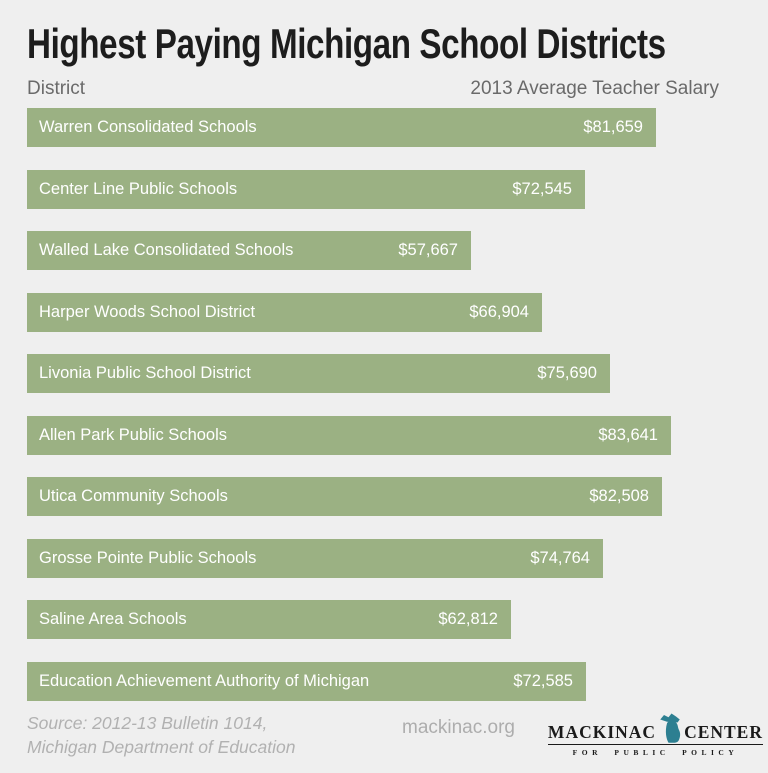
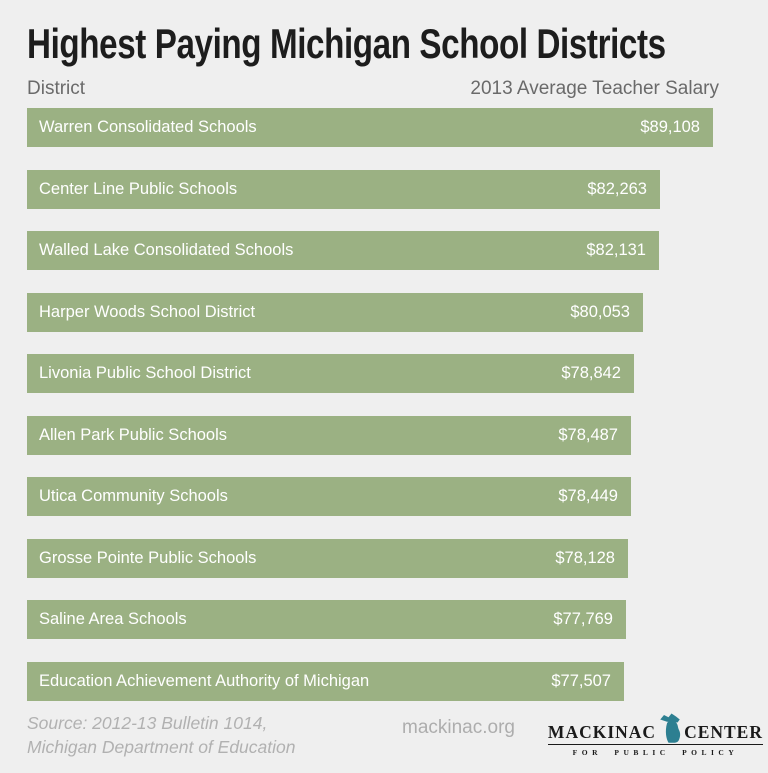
Warren Consolidated Schools: $81,659 -> $89,108
Center Line Public Schools: $72,545 -> $82,263
Walled Lake Consolidated Schools: $57,667 -> $82,131
Harper Woods School District: $66,904 -> $80,053
Livonia Public School District: $75,690 -> $78,842
Allen Park Public Schools: $83,641 -> $78,487
Utica Community Schools: $82,508 -> $78,449
Grosse Pointe Public Schools: $74,764 -> $78,128
Saline Area Schools: $62,812 -> $77,769
Education Achievement Authority of Michigan: $72,585 -> $77,507
